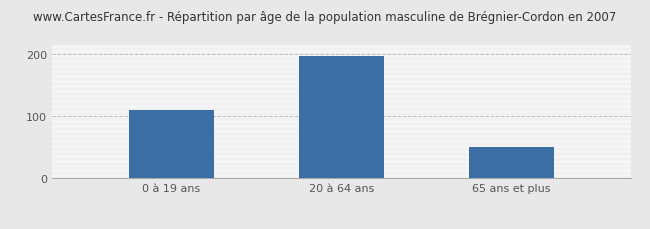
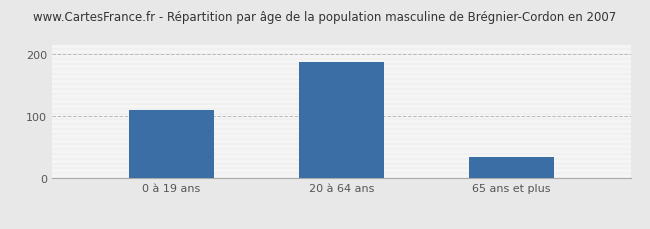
20 à 64 ans: 197 -> 188
65 ans et plus: 50 -> 34
